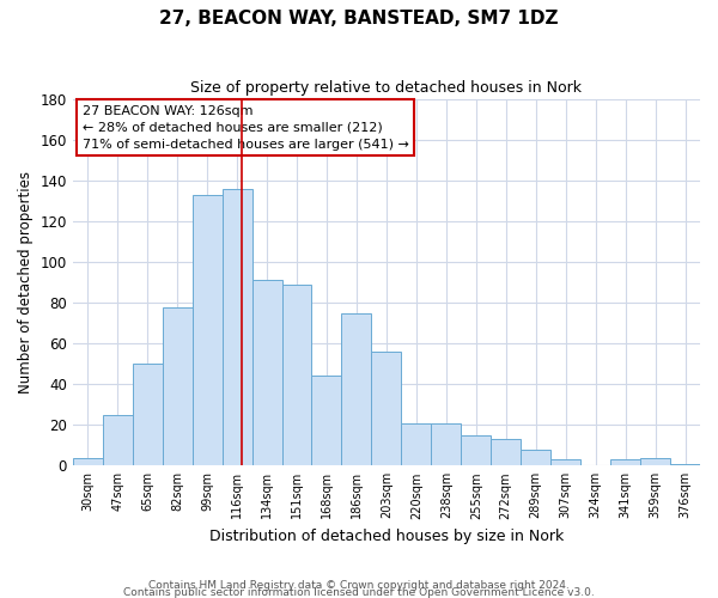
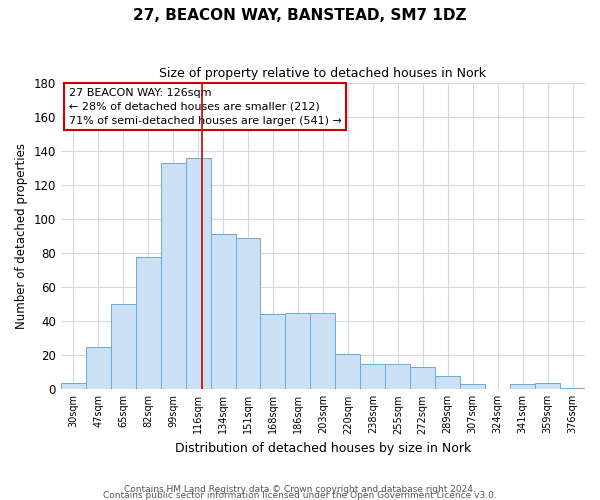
186sqm: 75 -> 45
203sqm: 56 -> 45
238sqm: 21 -> 15
